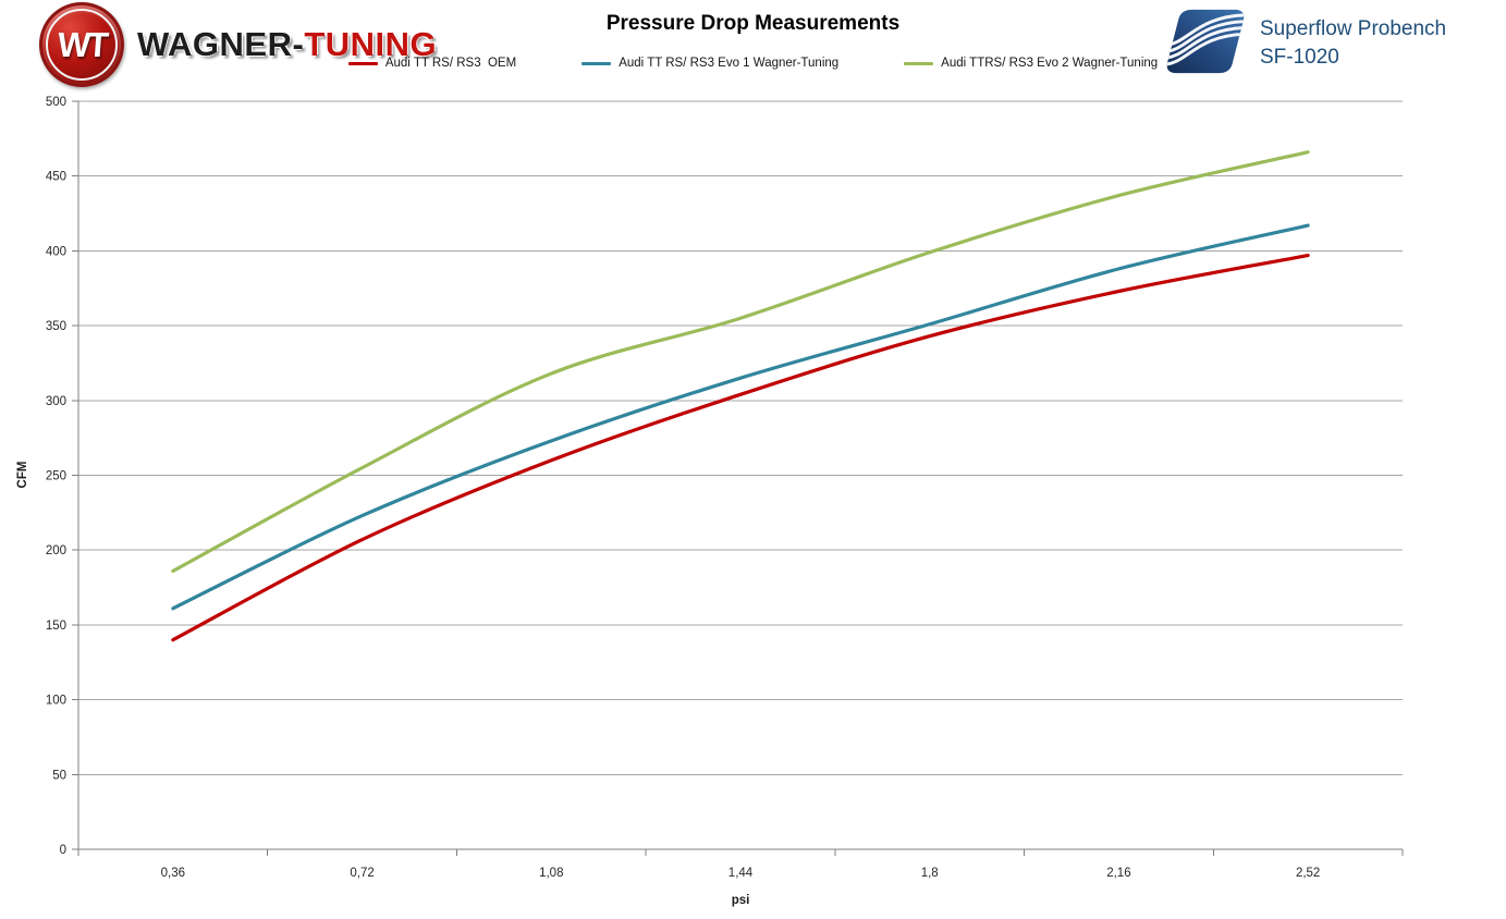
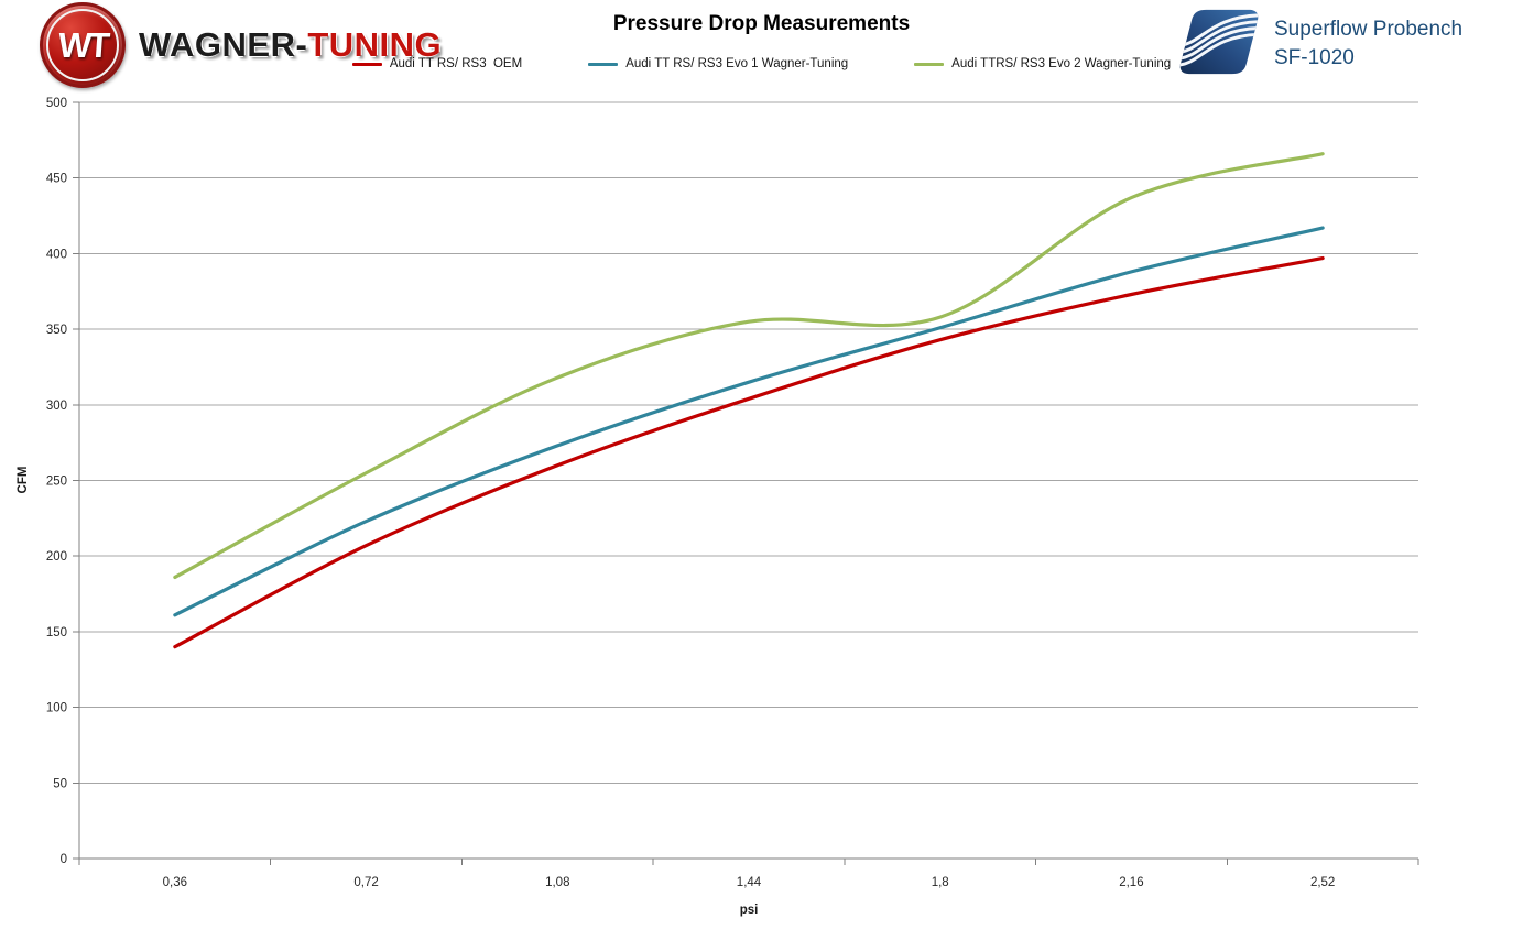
Audi TTRS/ RS3 Evo 2 Wagner-Tuning/1,8: 399 -> 358
